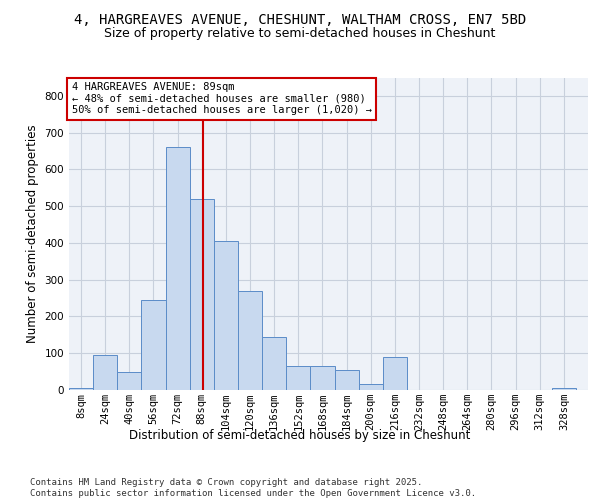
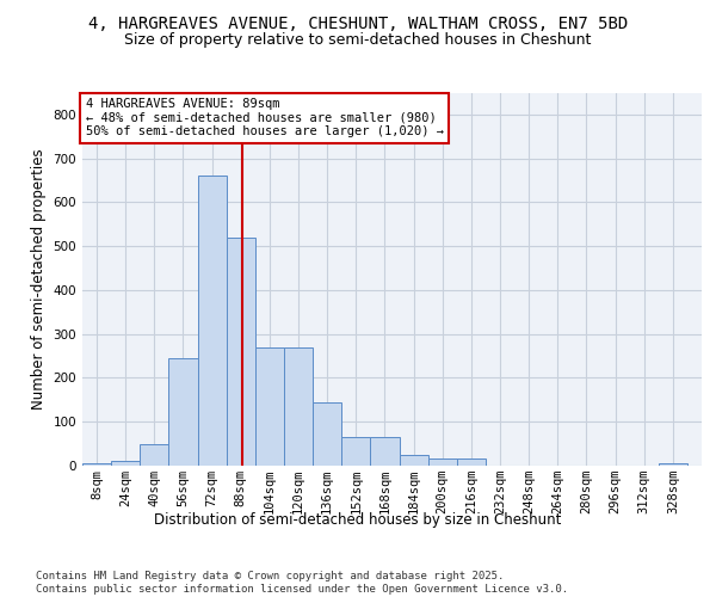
24sqm: 95 -> 10
104sqm: 405 -> 270
184sqm: 55 -> 25
216sqm: 90 -> 15
